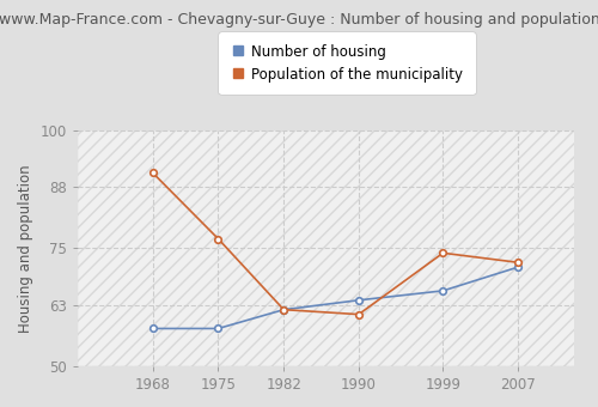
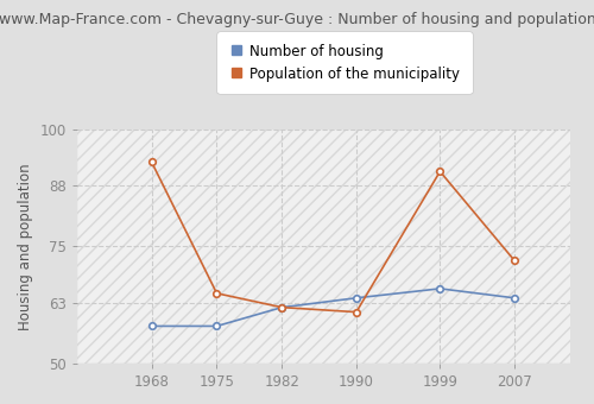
Population of the municipality/1968: 91 -> 93
Population of the municipality/1975: 77 -> 65
Population of the municipality/1999: 74 -> 91
Number of housing/2007: 71 -> 64
